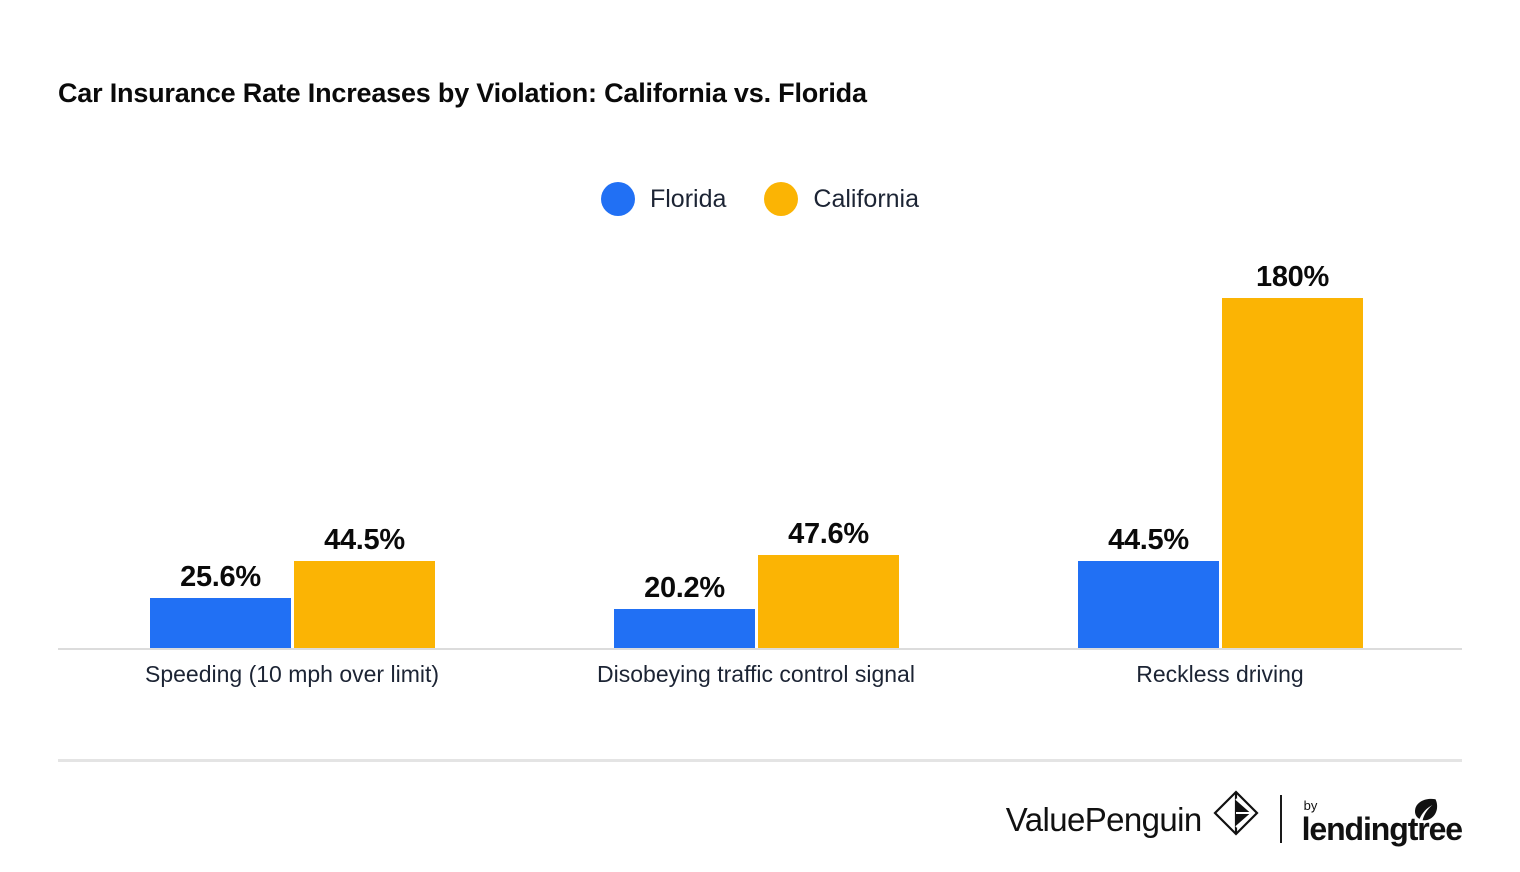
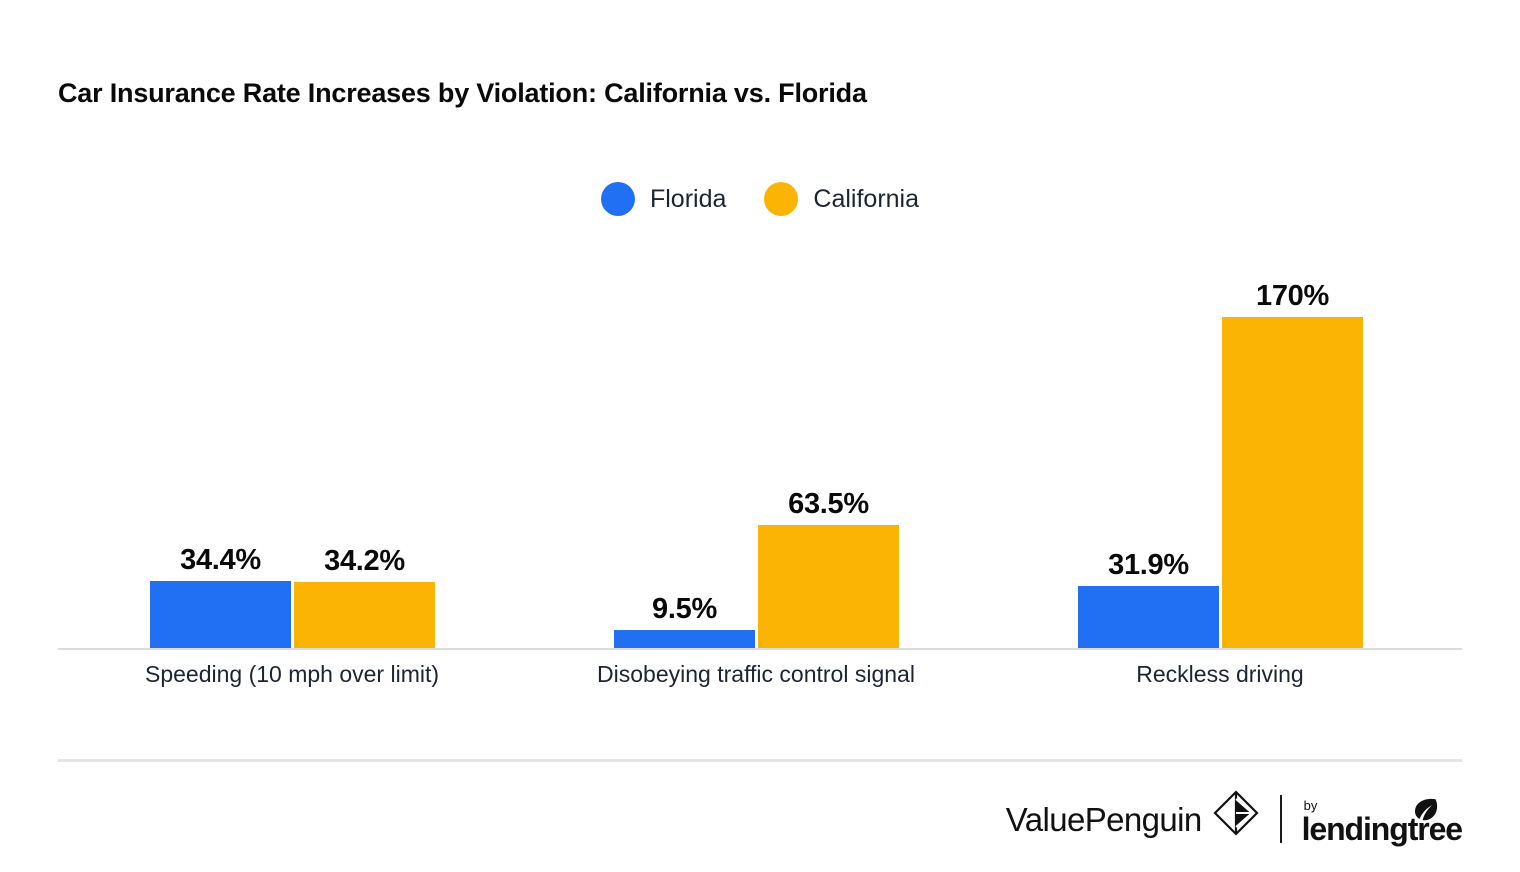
Florida/Speeding (10 mph over limit): 25.6% -> 34.4%
California/Speeding (10 mph over limit): 44.5% -> 34.2%
Florida/Disobeying traffic control signal: 20.2% -> 9.5%
California/Disobeying traffic control signal: 47.6% -> 63.5%
Florida/Reckless driving: 44.5% -> 31.9%
California/Reckless driving: 180% -> 170%
